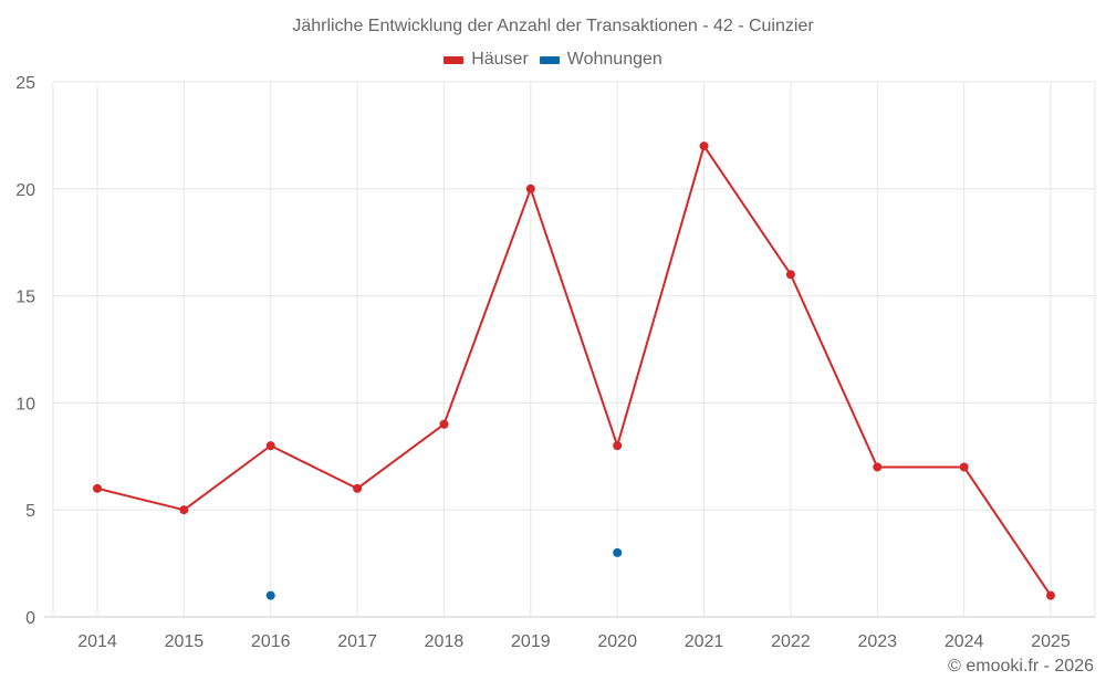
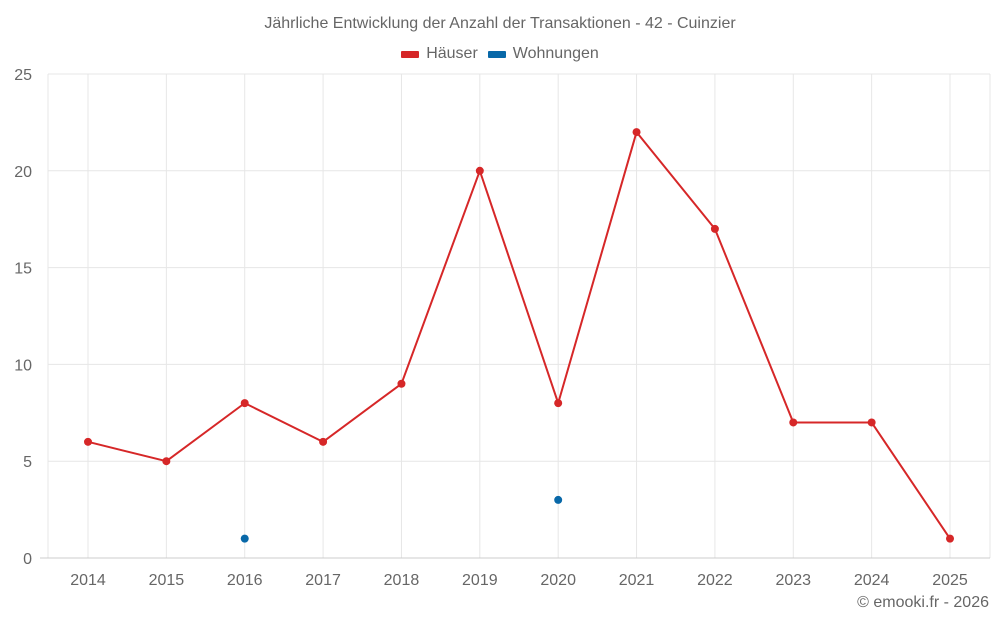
Häuser/2022: 16 -> 17
